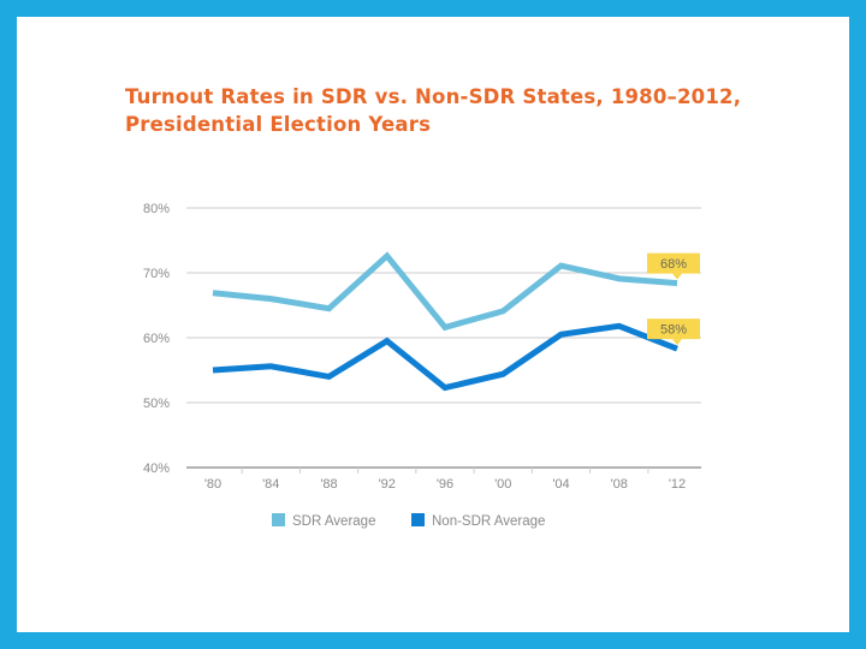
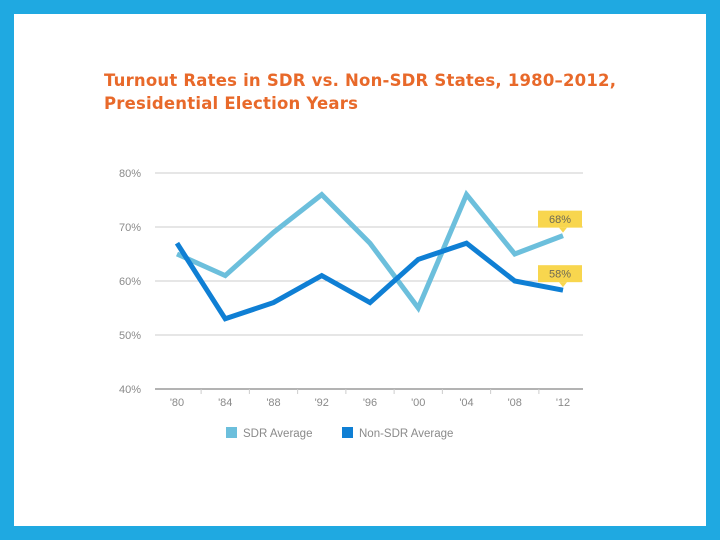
SDR Average/'80: 67% -> 65%
Non-SDR Average/'80: 55% -> 67%
SDR Average/'84: 66% -> 61%
Non-SDR Average/'84: 56% -> 53%
SDR Average/'88: 64% -> 69%
Non-SDR Average/'88: 54% -> 56%
SDR Average/'92: 73% -> 76%
Non-SDR Average/'92: 60% -> 61%
SDR Average/'96: 62% -> 67%
Non-SDR Average/'96: 52% -> 56%
SDR Average/'00: 64% -> 55%
Non-SDR Average/'00: 54% -> 64%
SDR Average/'04: 71% -> 76%
Non-SDR Average/'04: 60% -> 67%
SDR Average/'08: 69% -> 65%
Non-SDR Average/'08: 62% -> 60%
